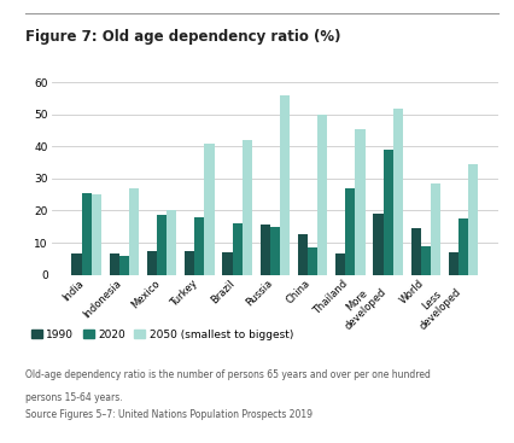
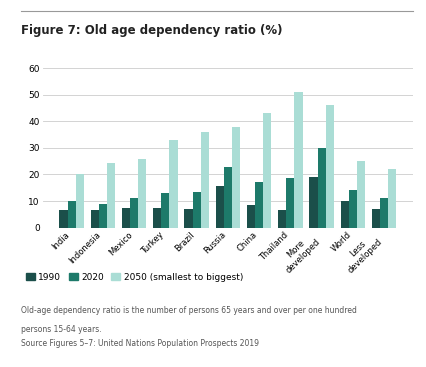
2020/India: 25.5 -> 10.0
2050 (smallest to biggest)/India: 25.0 -> 20.0
2020/Indonesia: 6.0 -> 9.0
2050 (smallest to biggest)/Indonesia: 27.0 -> 24.5
2020/Mexico: 18.5 -> 11.0
2050 (smallest to biggest)/Mexico: 20.0 -> 26.0
2020/Turkey: 18.0 -> 13.0
2050 (smallest to biggest)/Turkey: 41.0 -> 33.0
2020/Brazil: 16.0 -> 13.5
2050 (smallest to biggest)/Brazil: 42.0 -> 36.0
2020/Russia: 15.0 -> 23.0
2050 (smallest to biggest)/Russia: 56.0 -> 38.0
1990/China: 12.5 -> 8.5
2020/China: 8.5 -> 17.0
2050 (smallest to biggest)/China: 50.0 -> 43.0
2020/Thailand: 27.0 -> 18.5
2050 (smallest to biggest)/Thailand: 45.5 -> 51.0
2020/More developed: 39.0 -> 30.0
2050 (smallest to biggest)/More developed: 52.0 -> 46.0
1990/World: 14.5 -> 10.0
2020/World: 9.0 -> 14.0
2050 (smallest to biggest)/World: 28.5 -> 25.0
2020/Less developed: 17.5 -> 11.0
2050 (smallest to biggest)/Less developed: 34.5 -> 22.0
